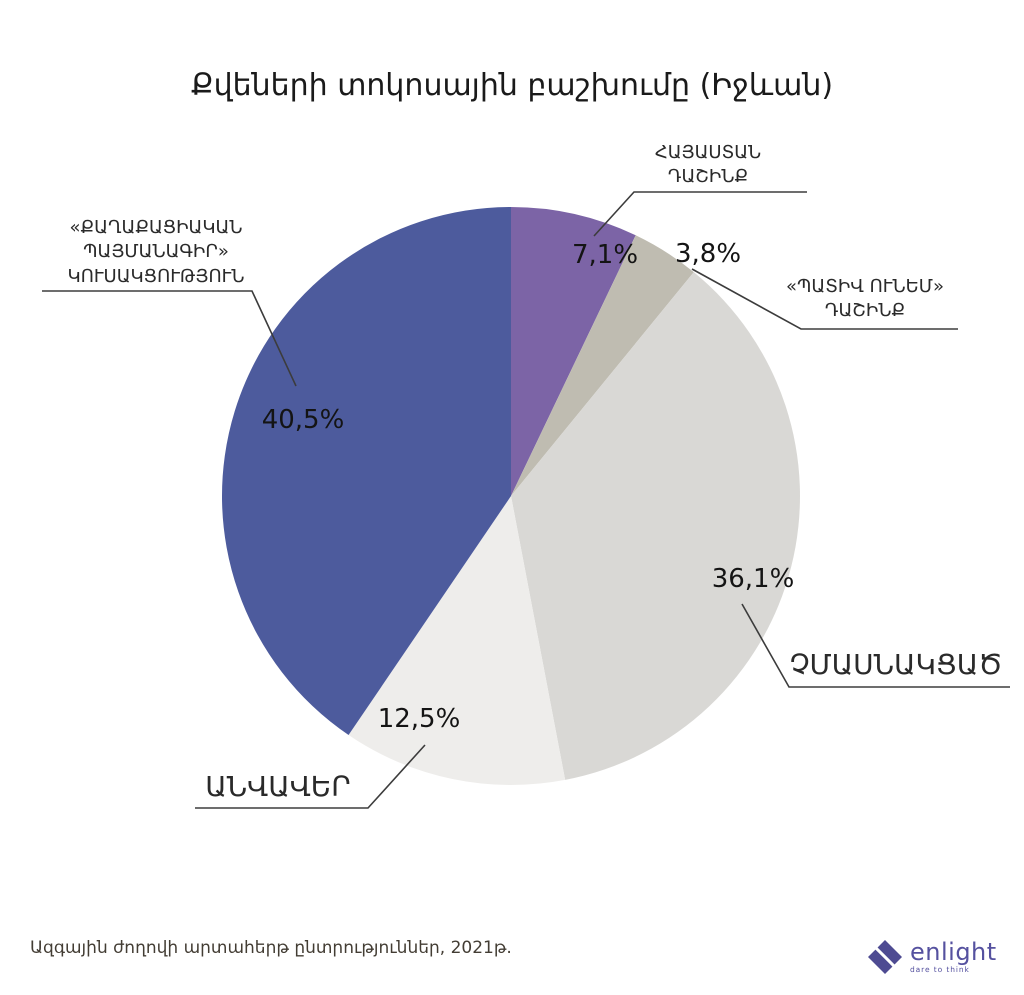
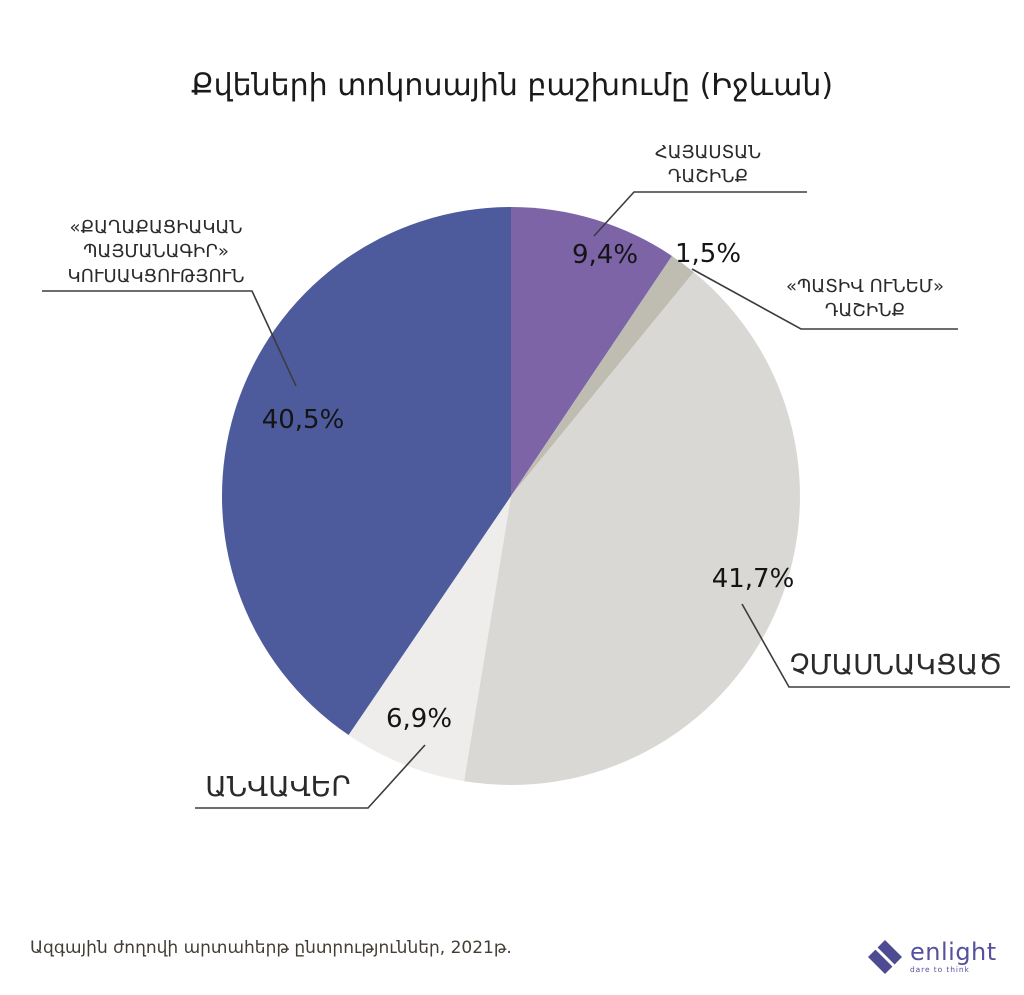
ՀԱՅԱՍՏԱՆ ԴԱՇԻՆՔ: 7,1% -> 9,4%
«ՊԱՏԻՎ ՈՒՆԵՄ» ԴԱՇԻՆՔ: 3,8% -> 1,5%
ՉՄԱՍՆԱԿՑԱԾ: 36,1% -> 41,7%
ԱՆՎԱՎԵՐ: 12,5% -> 6,9%
